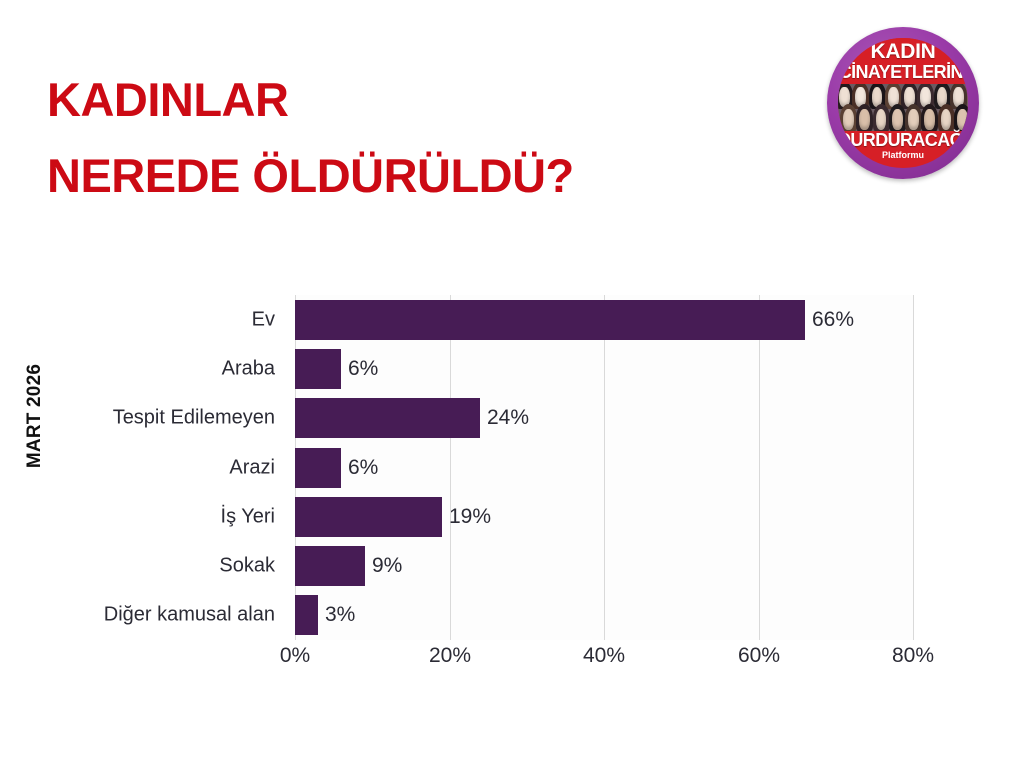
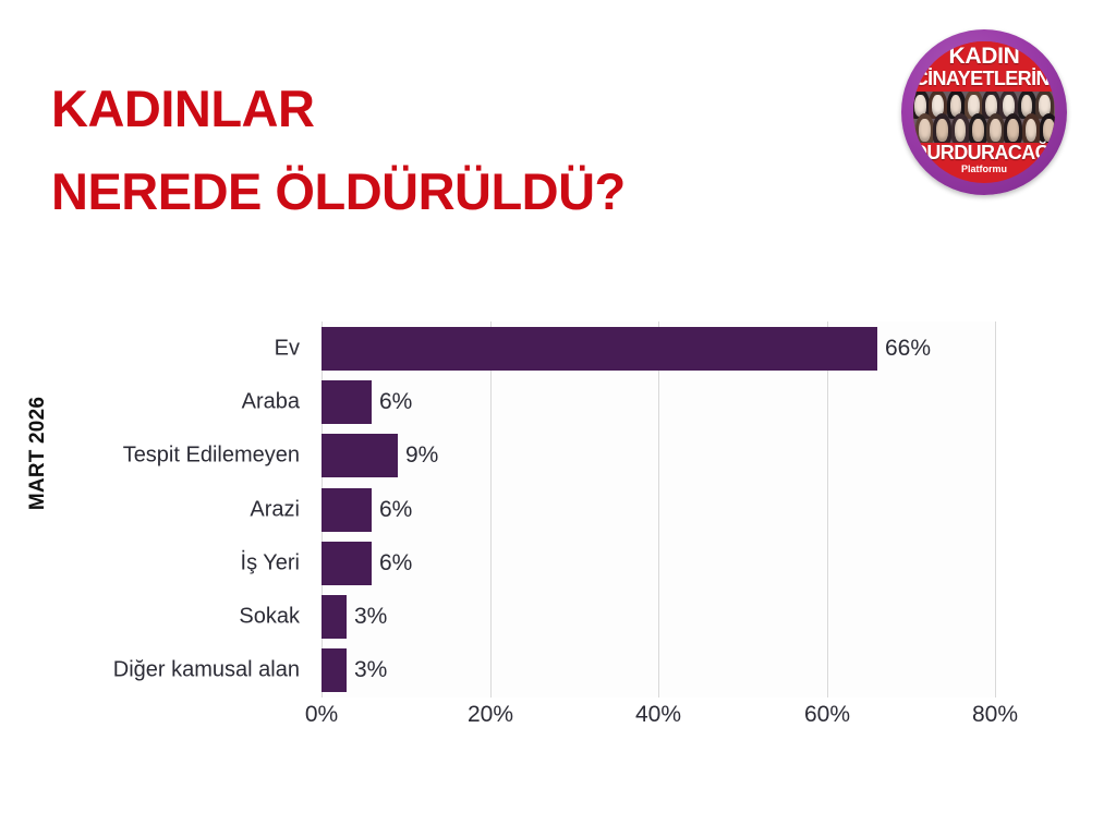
Tespit Edilemeyen: 24% -> 9%
İş Yeri: 19% -> 6%
Sokak: 9% -> 3%
